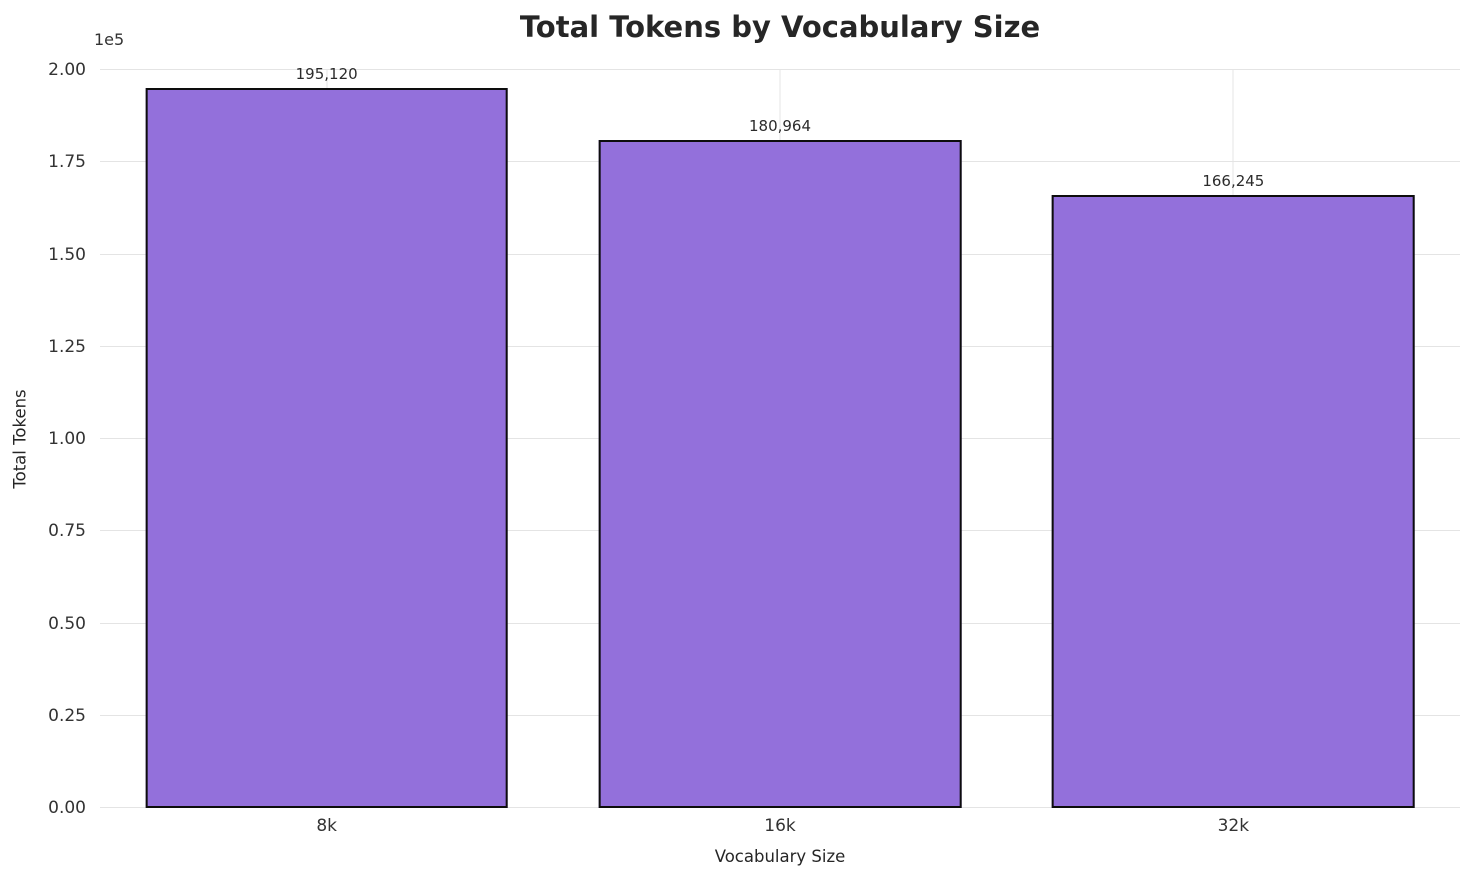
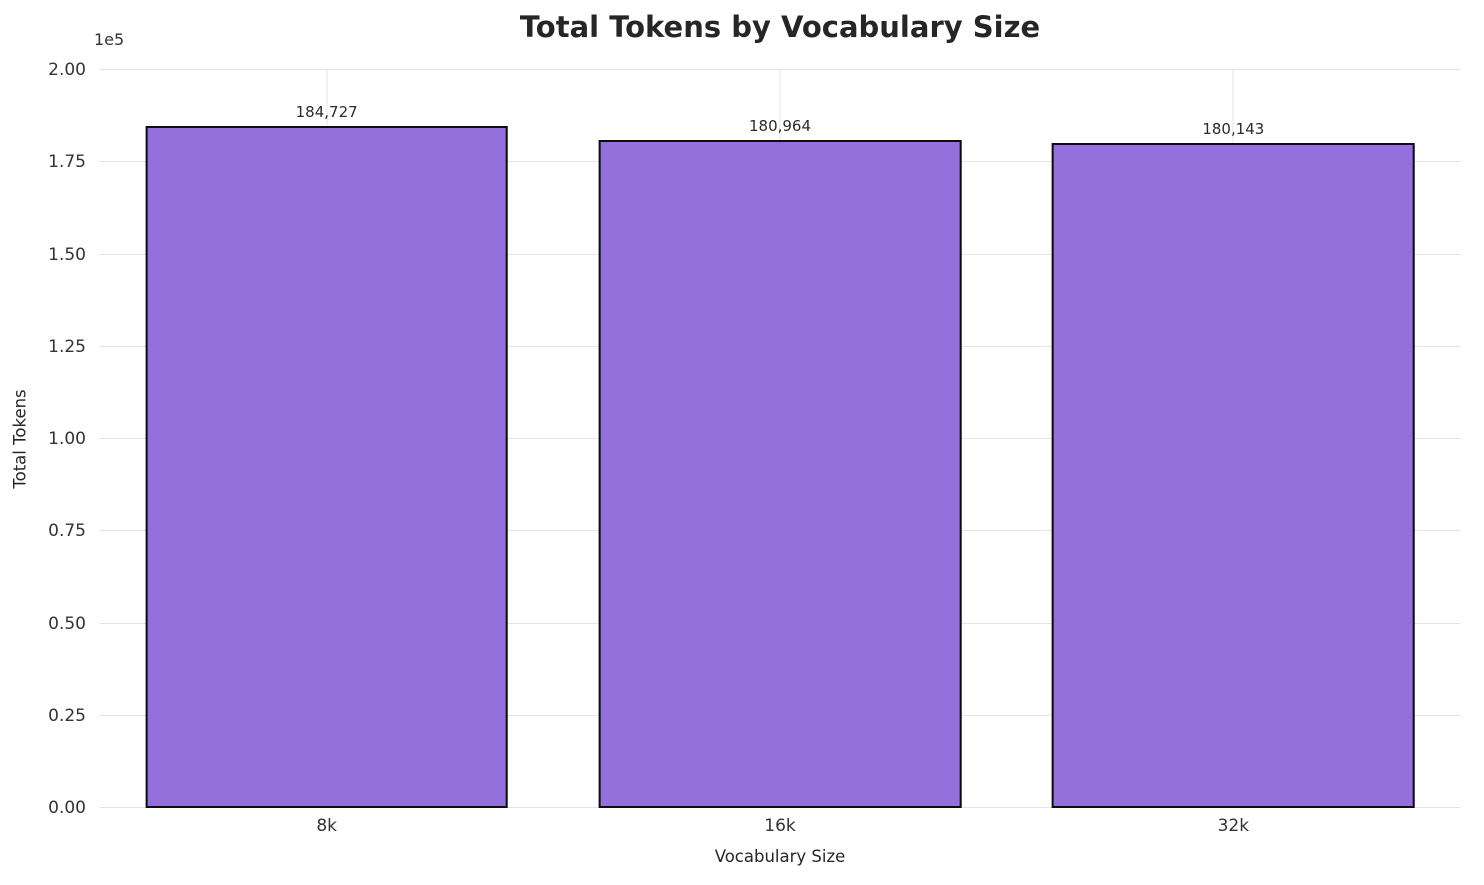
8k: 195,120 -> 184,727
32k: 166,245 -> 180,143
